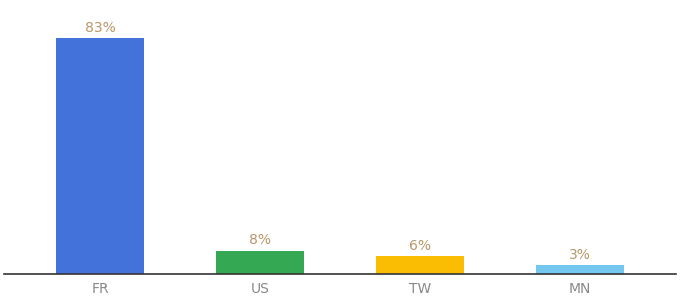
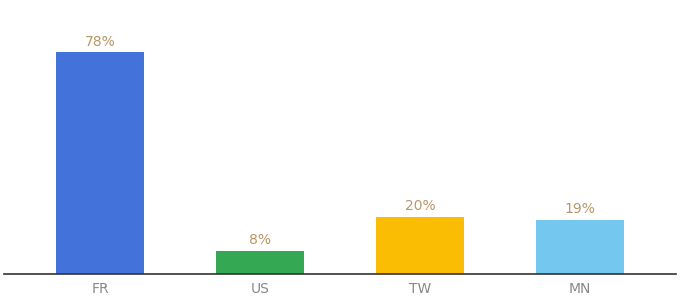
FR: 83% -> 78%
TW: 6% -> 20%
MN: 3% -> 19%
